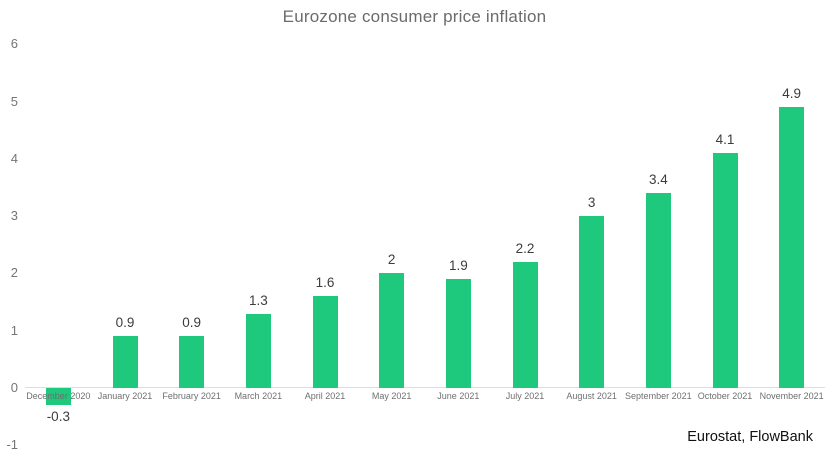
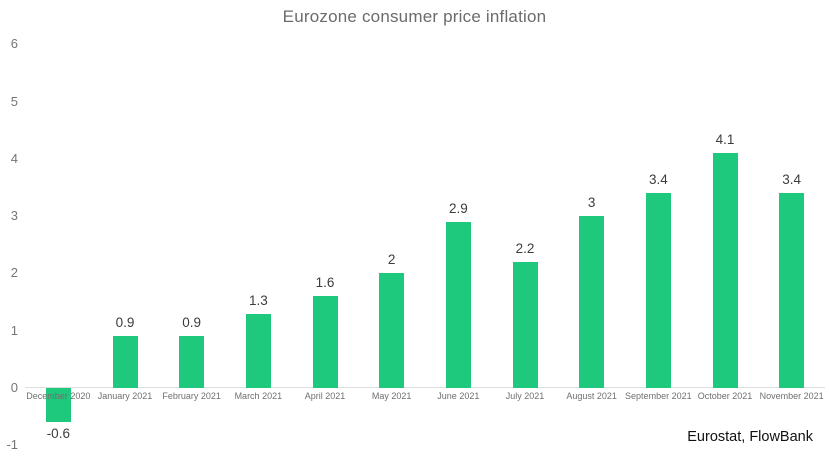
December 2020: -0.3 -> -0.6
June 2021: 1.9 -> 2.9
November 2021: 4.9 -> 3.4
